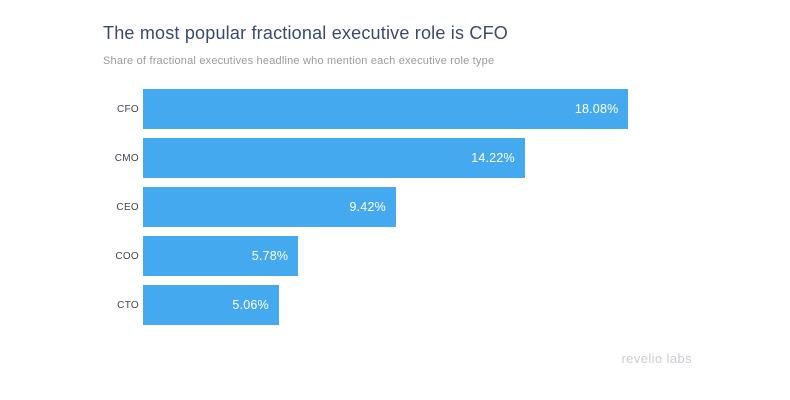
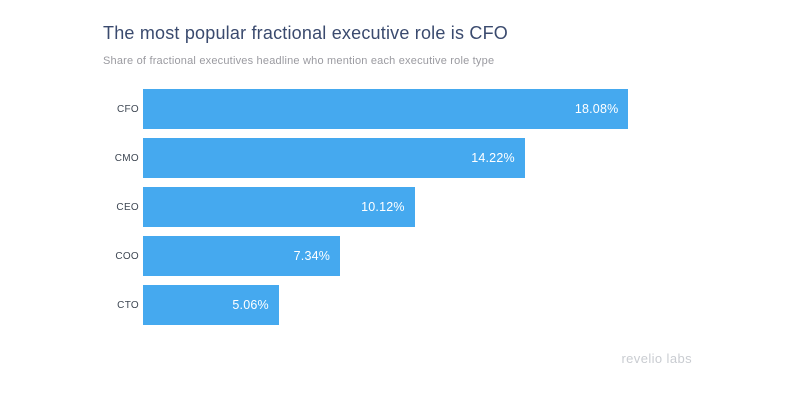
CEO: 9.42% -> 10.12%
COO: 5.78% -> 7.34%
